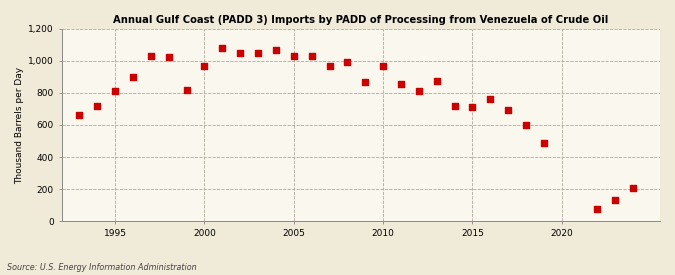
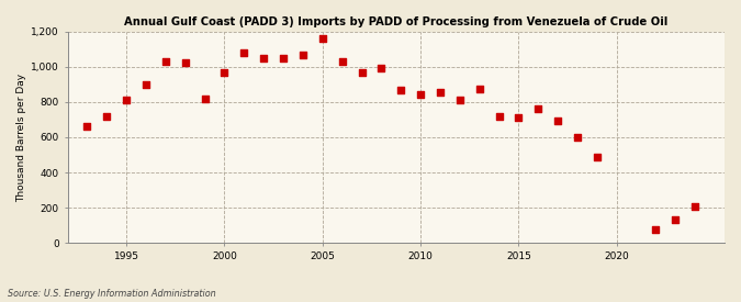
2005: 1,030 -> 1,160
2010: 970 -> 840
